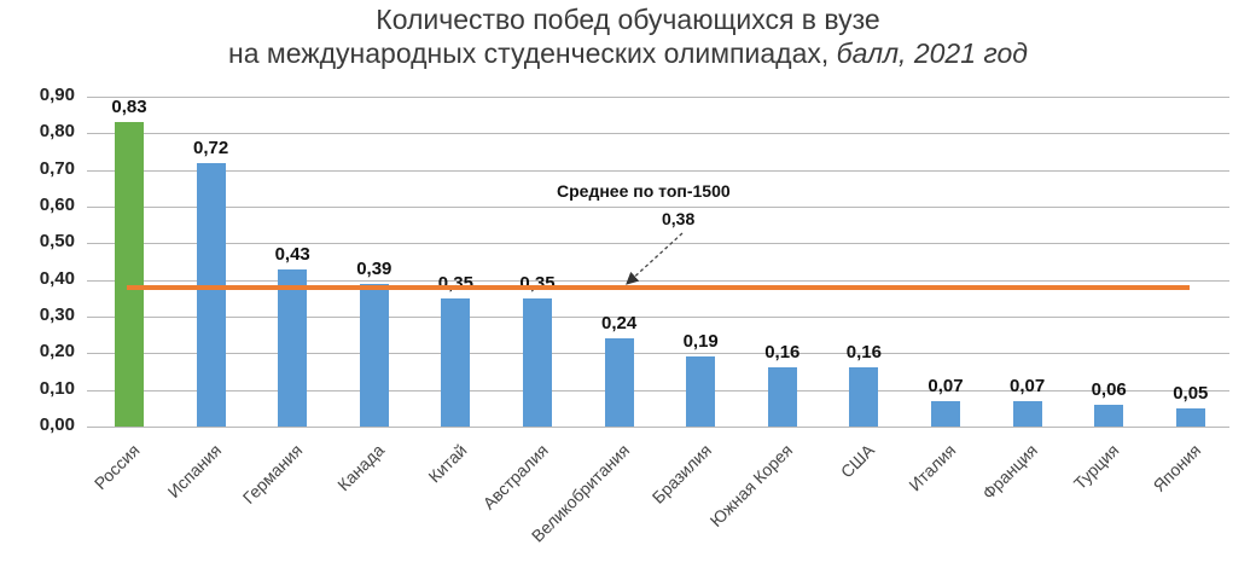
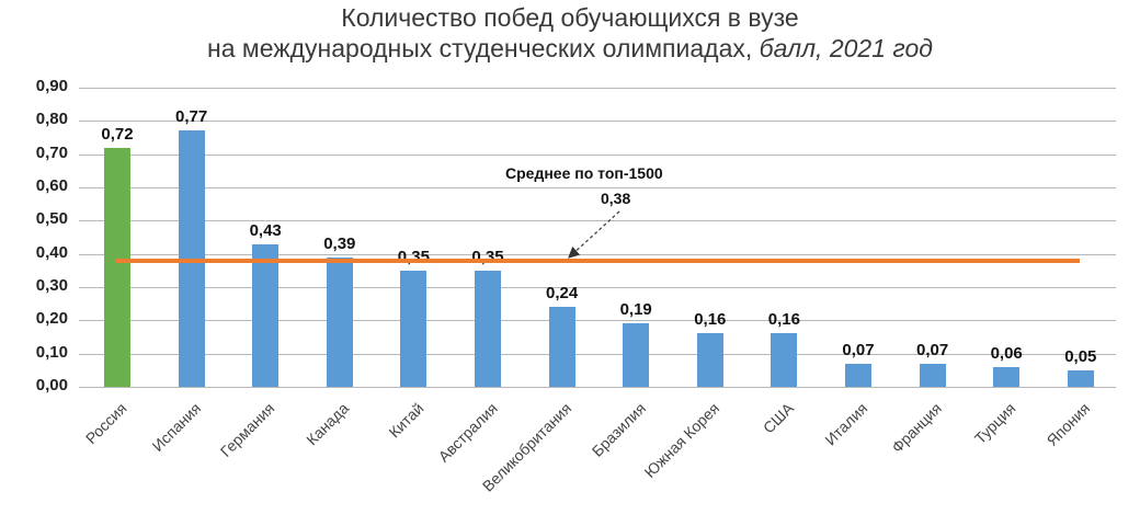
Россия: 0,83 -> 0,72
Испания: 0,72 -> 0,77
